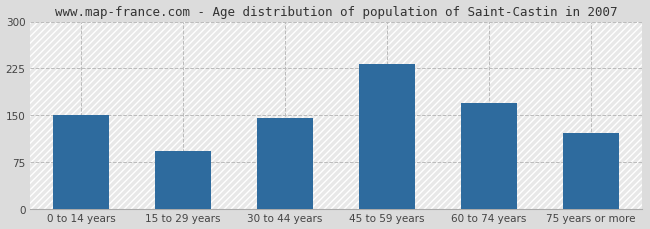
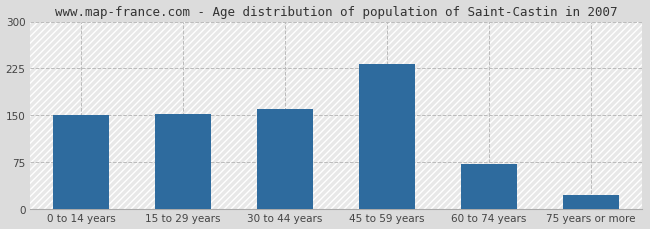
15 to 29 years: 92 -> 152
30 to 44 years: 146 -> 160
60 to 74 years: 170 -> 72
75 years or more: 122 -> 22
